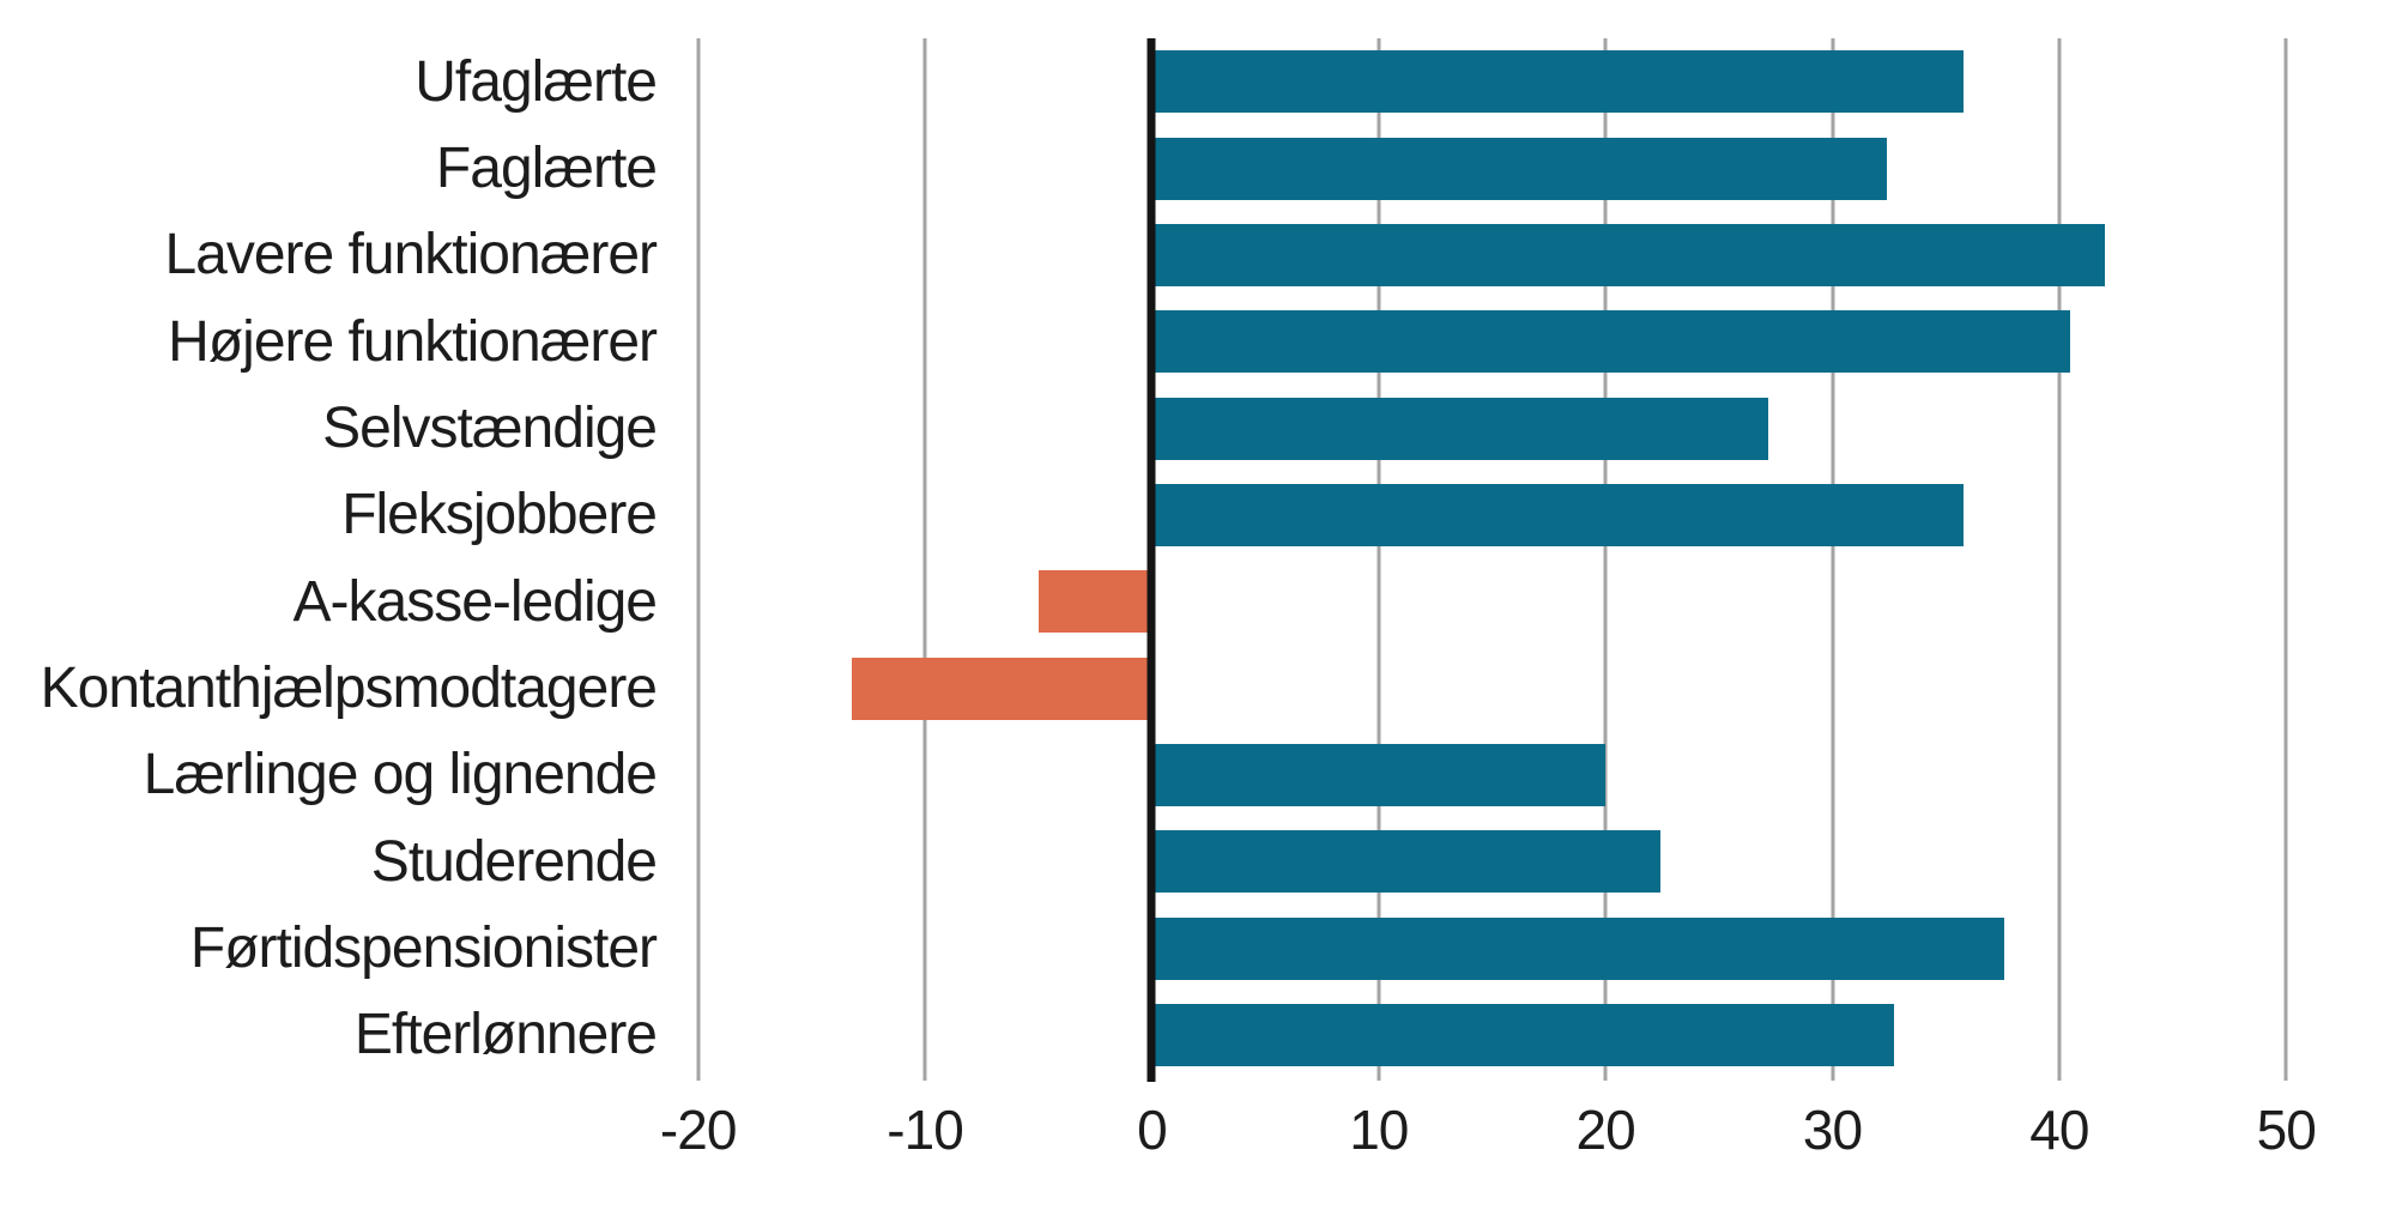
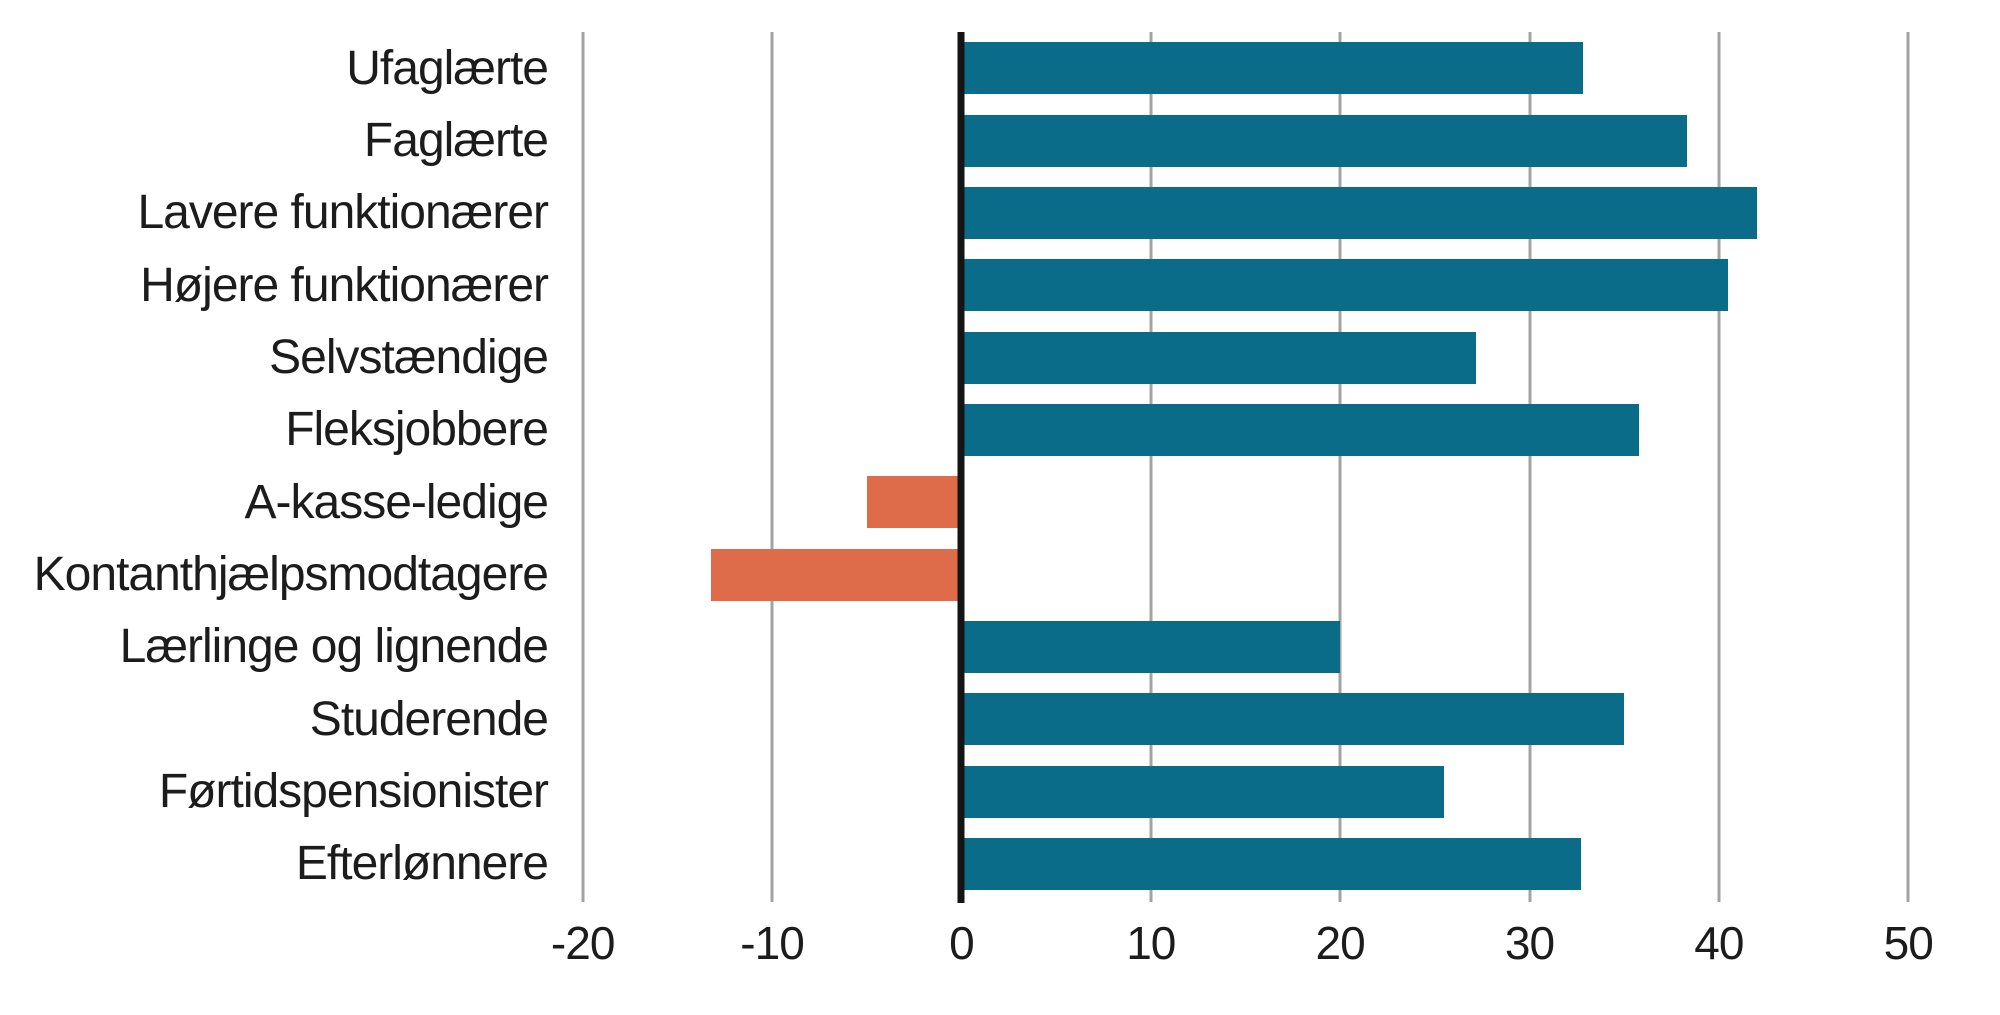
Ufaglærte: 35.8 -> 32.8
Faglærte: 32.4 -> 38.3
Studerende: 22.4 -> 35.0
Førtidspensionister: 37.6 -> 25.5
